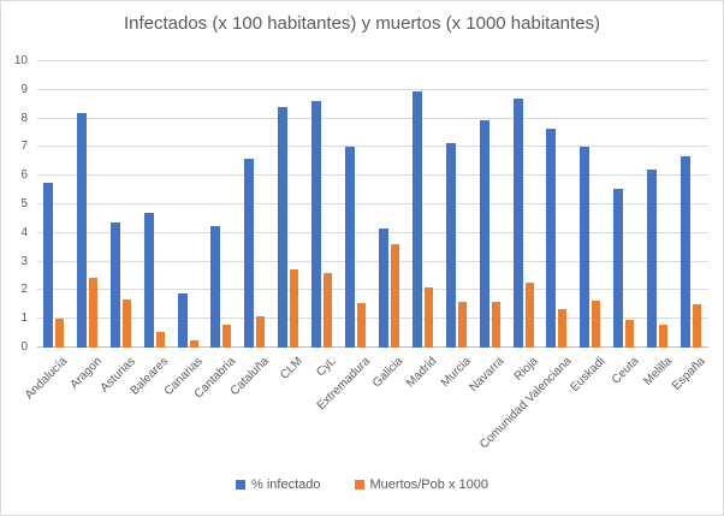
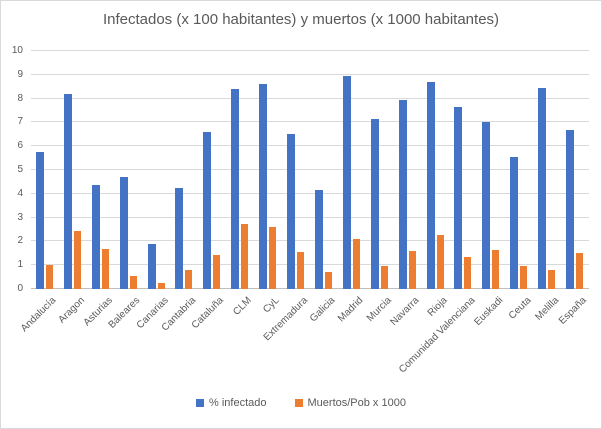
Muertos/Pob x 1000/Cataluña: 1.1 -> 1.4
% infectado/Extremadura: 7.0 -> 6.5
Muertos/Pob x 1000/Galicia: 3.6 -> 0.7
Muertos/Pob x 1000/Murcia: 1.6 -> 0.9
% infectado/Melilla: 6.2 -> 8.4
